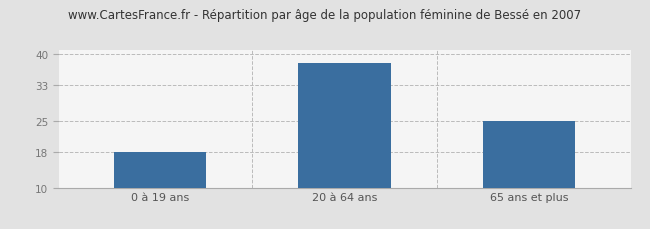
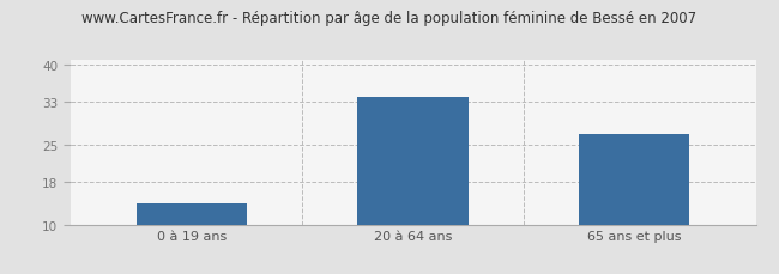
0 à 19 ans: 18 -> 14
20 à 64 ans: 38 -> 34
65 ans et plus: 25 -> 27
